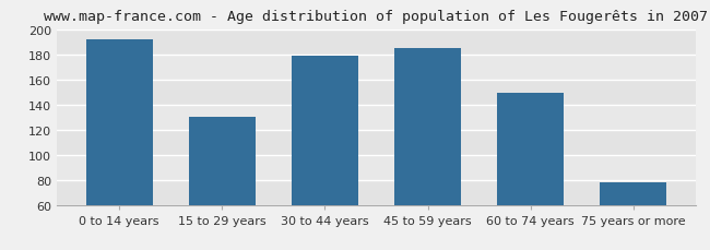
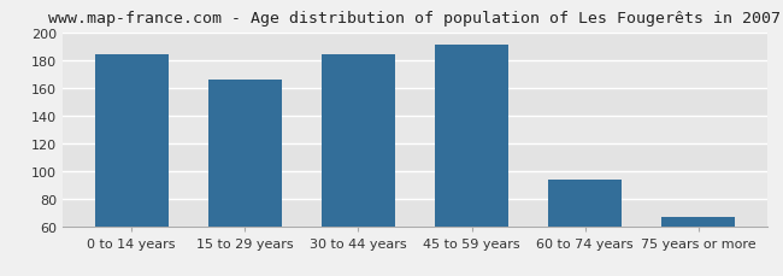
0 to 14 years: 192 -> 184
15 to 29 years: 130 -> 166
30 to 44 years: 179 -> 184
45 to 59 years: 185 -> 191
60 to 74 years: 149 -> 94
75 years or more: 78 -> 67
